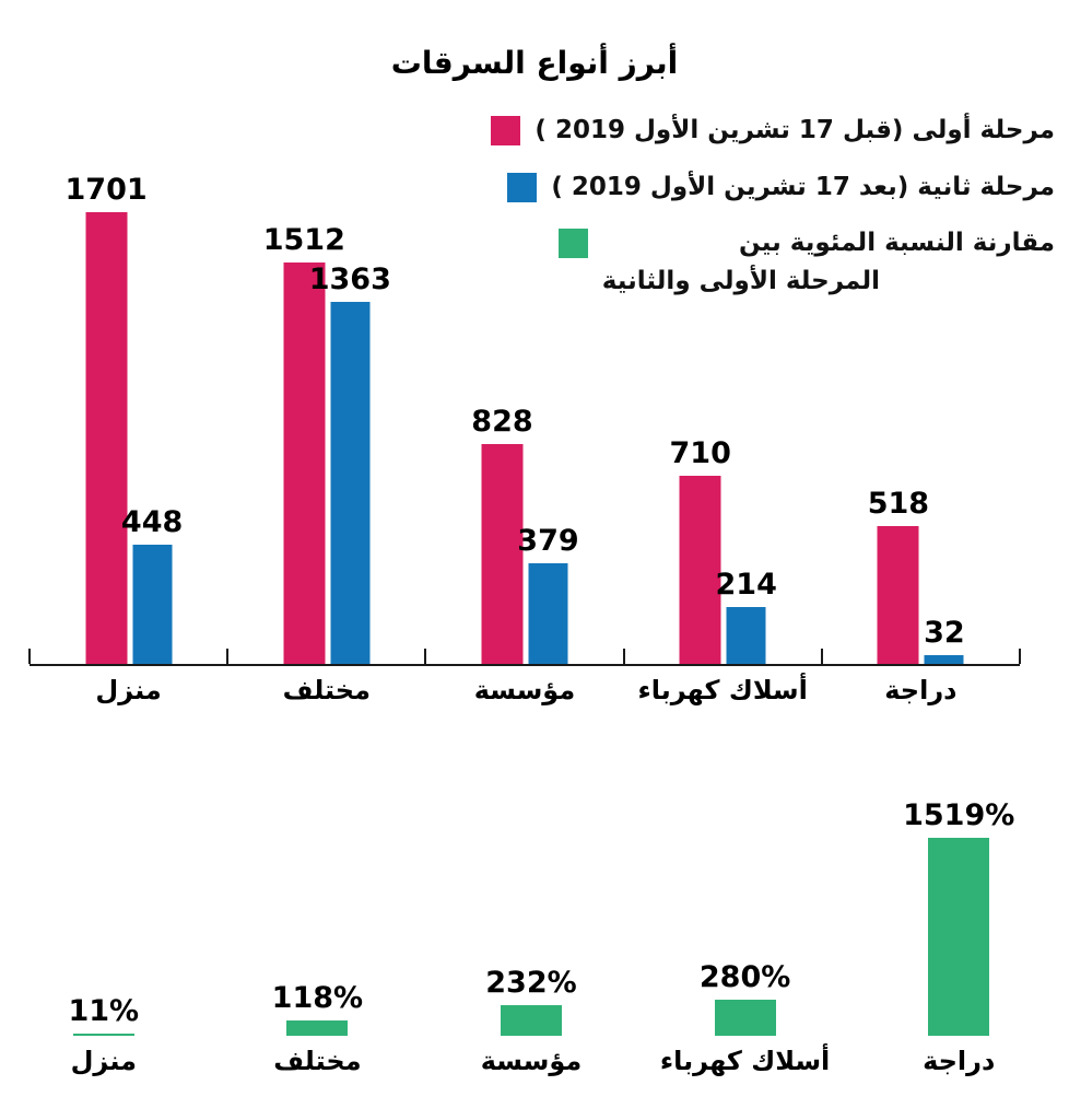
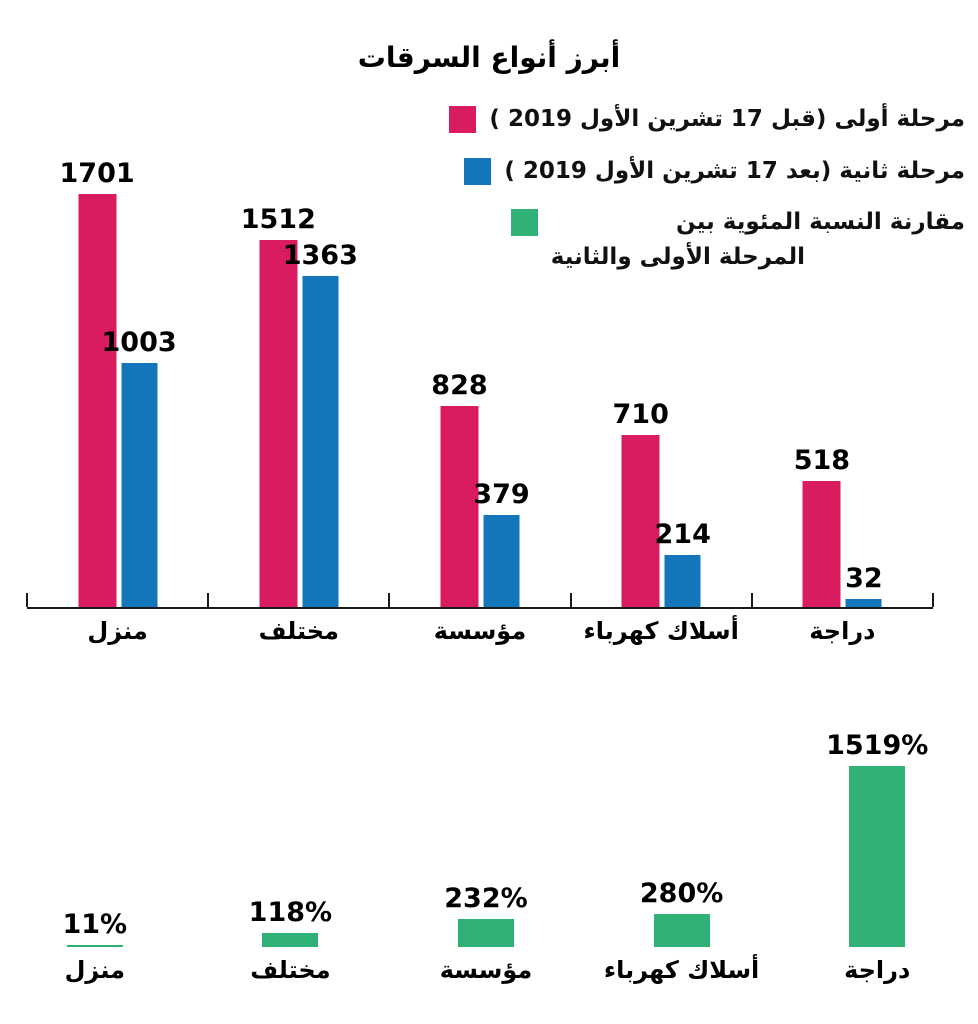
أبرز أنواع السرقات/مرحلة ثانية (بعد 17 تشرين الأول 2019)/منزل: 448 -> 1003
